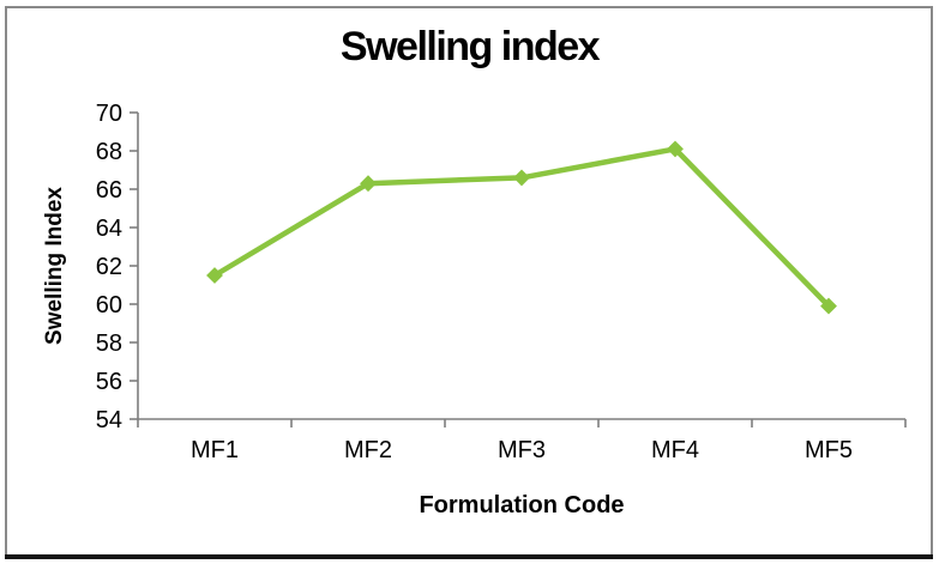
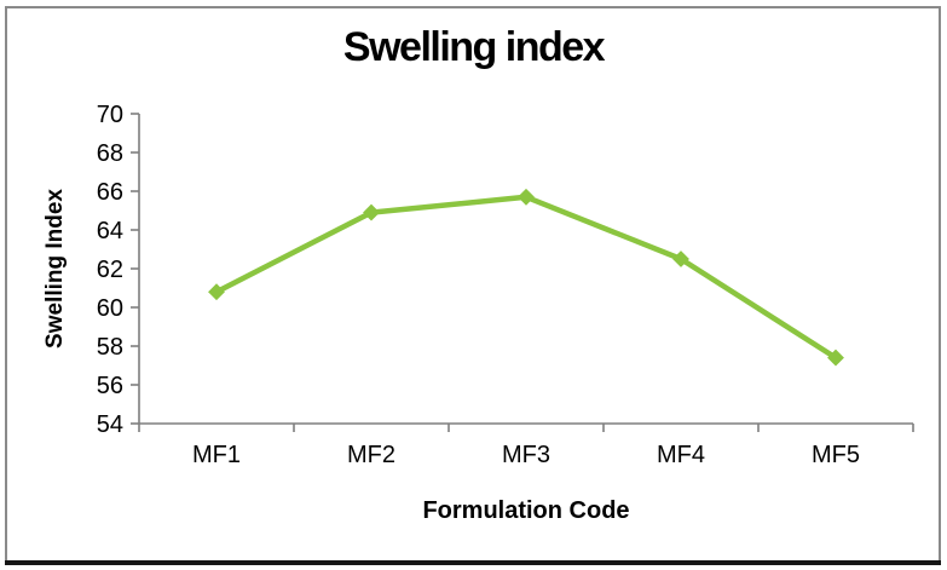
MF1: 61.5 -> 60.8
MF2: 66.3 -> 64.9
MF3: 66.6 -> 65.7
MF4: 68.1 -> 62.5
MF5: 59.9 -> 57.4
